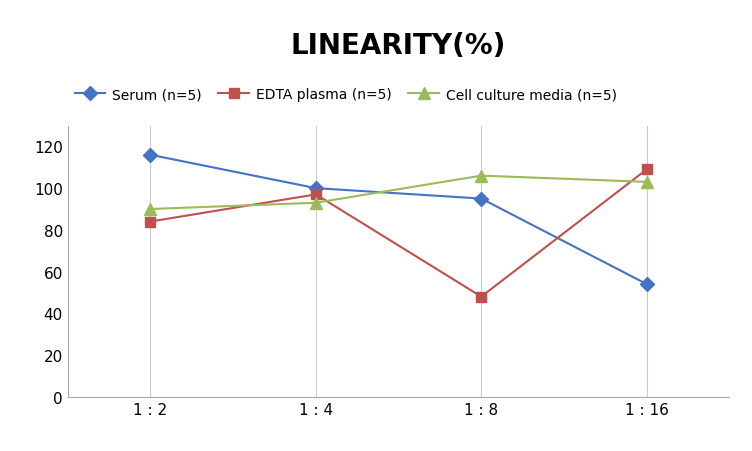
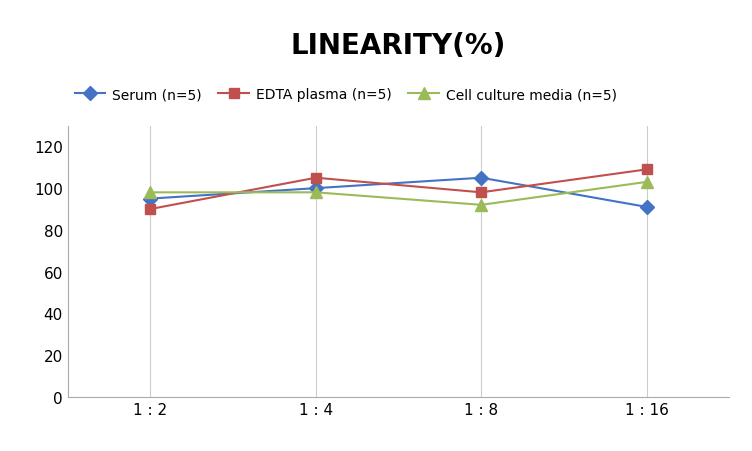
Serum (n=5)/1 : 2: 116 -> 95
EDTA plasma (n=5)/1 : 2: 84 -> 90
Cell culture media (n=5)/1 : 2: 90 -> 98
EDTA plasma (n=5)/1 : 4: 97 -> 105
Cell culture media (n=5)/1 : 4: 93 -> 98
Serum (n=5)/1 : 8: 95 -> 105
EDTA plasma (n=5)/1 : 8: 48 -> 98
Cell culture media (n=5)/1 : 8: 106 -> 92
Serum (n=5)/1 : 16: 54 -> 91
